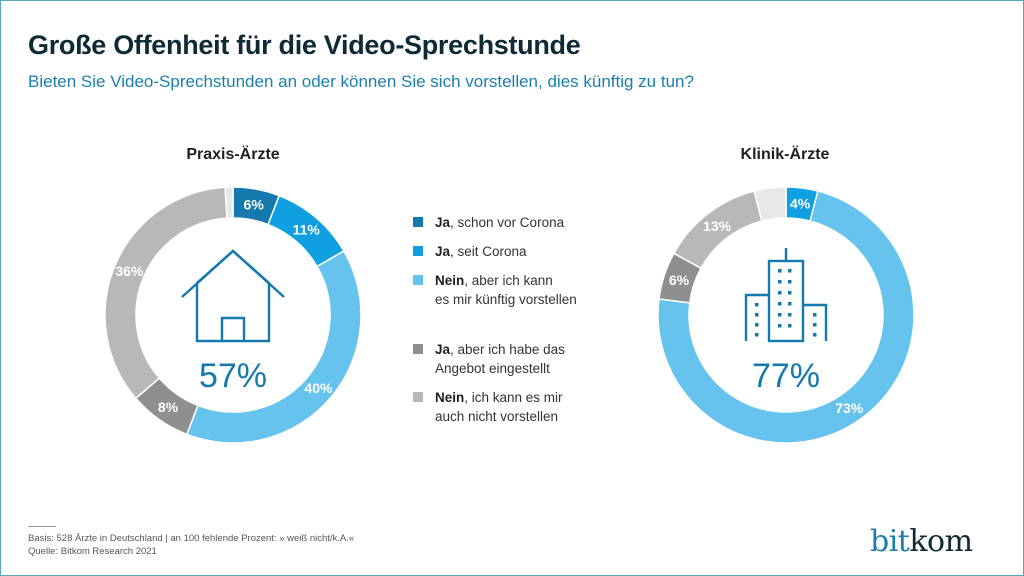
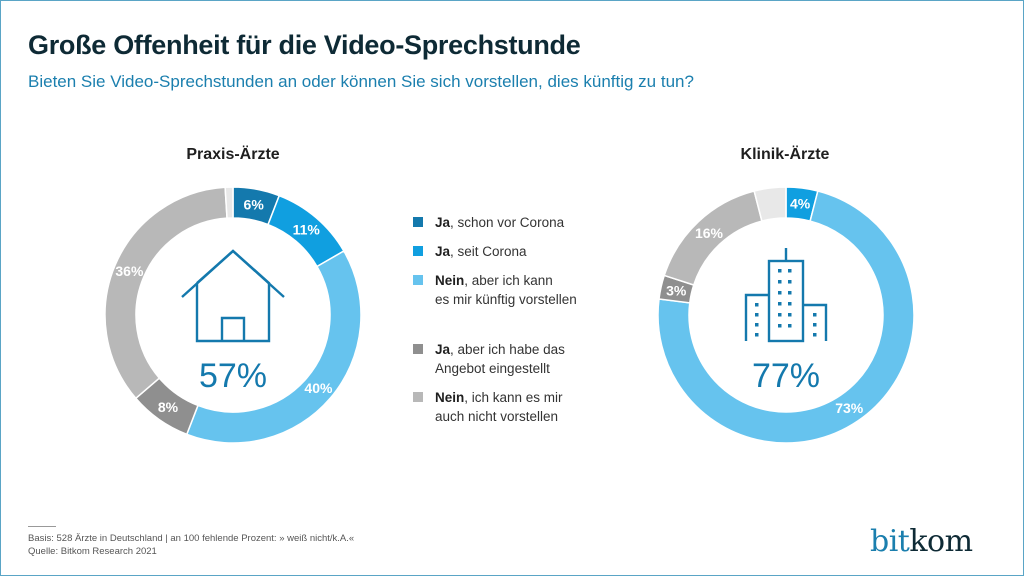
Klinik-Ärzte/Ja, aber ich habe das Angebot eingestellt: 6% -> 3%
Klinik-Ärzte/Nein, ich kann es mir auch nicht vorstellen: 13% -> 16%
